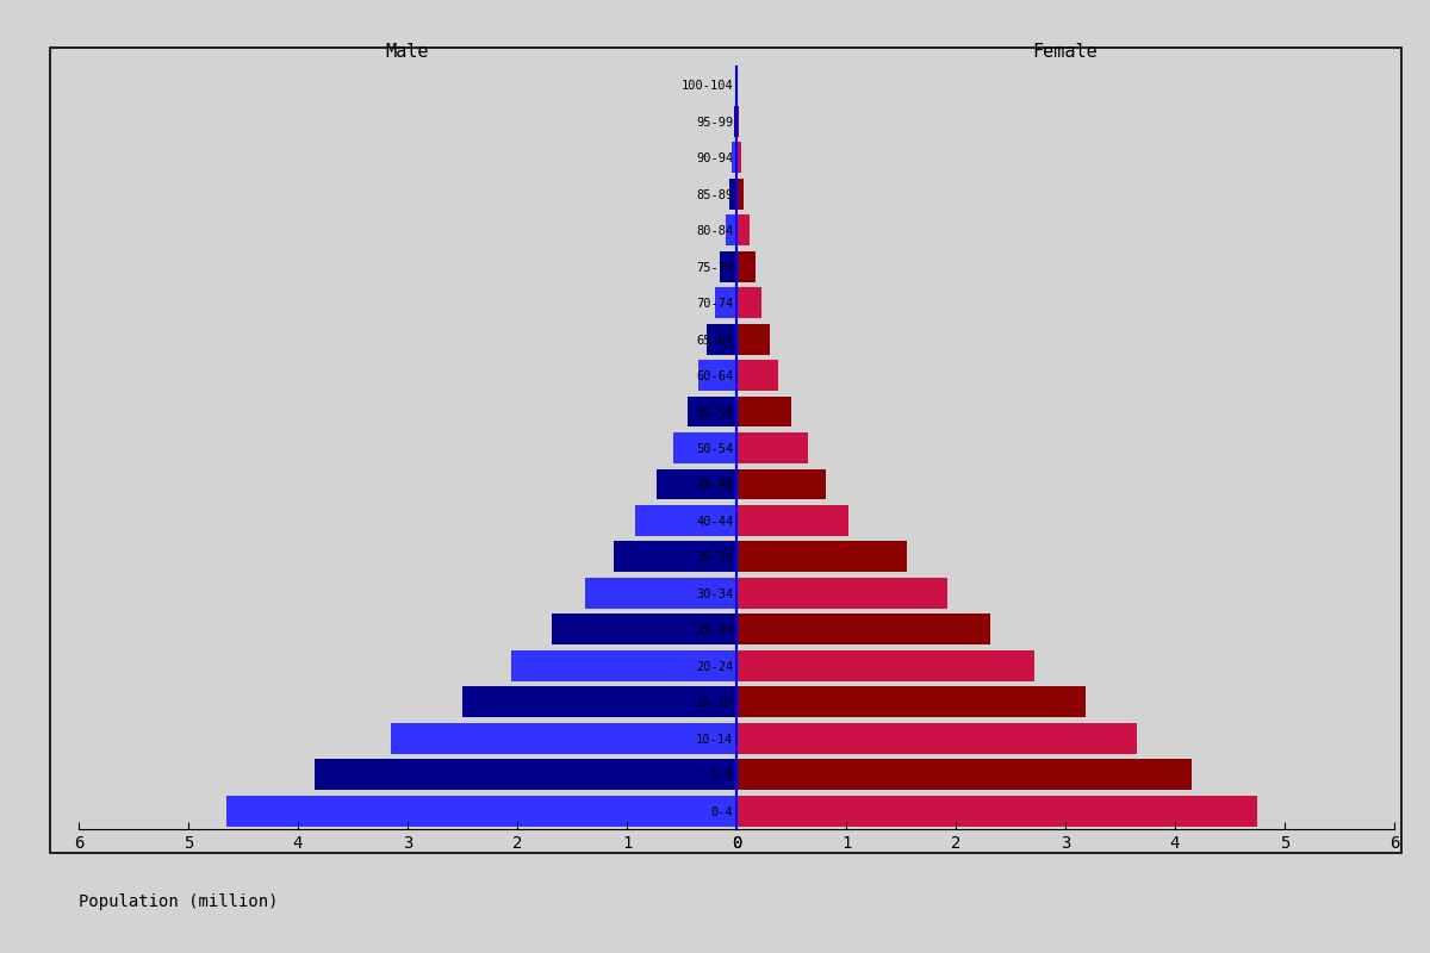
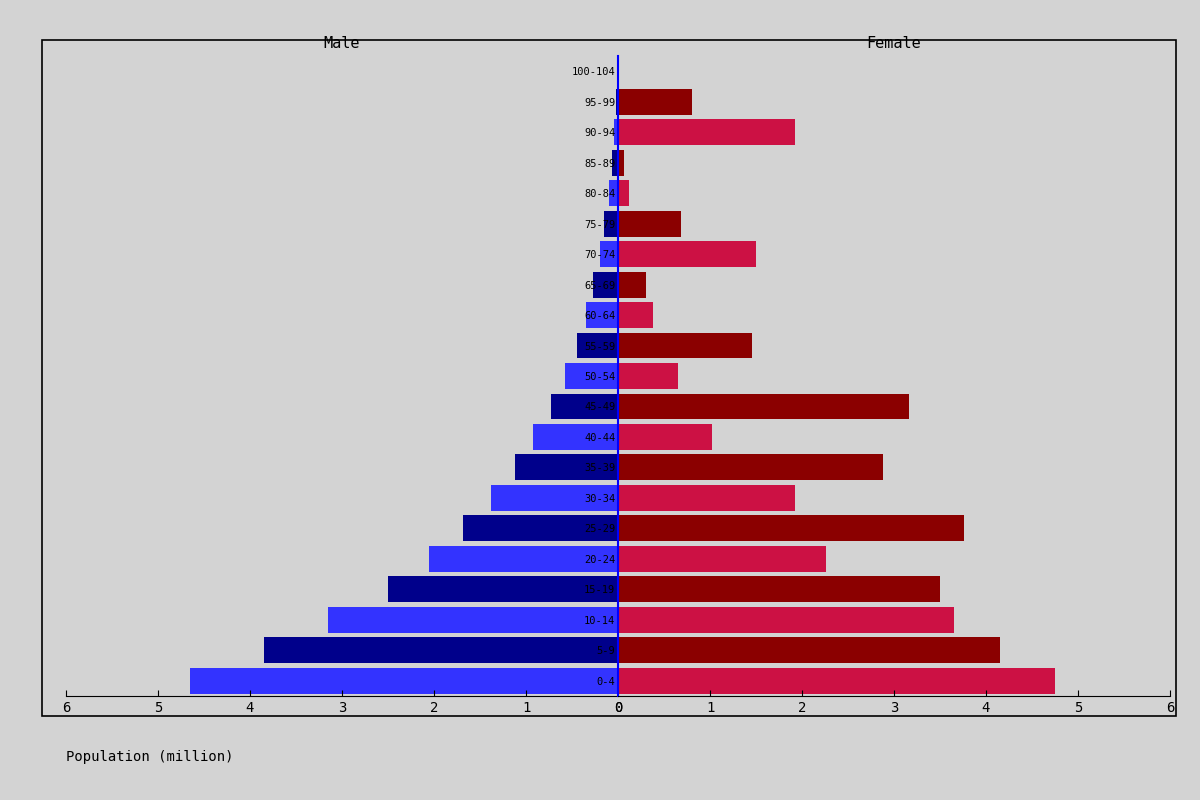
Female/95-99: 0.02 -> 0.80
Female/90-94: 0.04 -> 1.92
Female/75-79: 0.17 -> 0.68
Female/70-74: 0.23 -> 1.50
Female/55-59: 0.50 -> 1.46
Female/45-49: 0.82 -> 3.16
Female/35-39: 1.55 -> 2.88
Female/25-29: 2.32 -> 3.76
Female/20-24: 2.72 -> 2.26
Female/15-19: 3.18 -> 3.50
